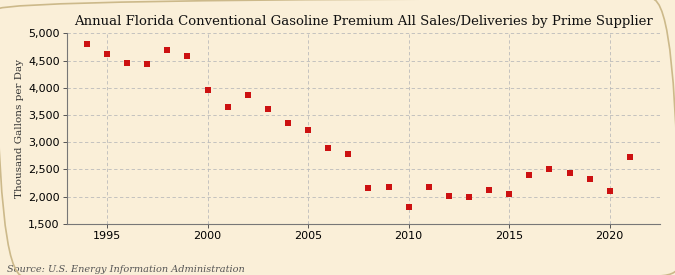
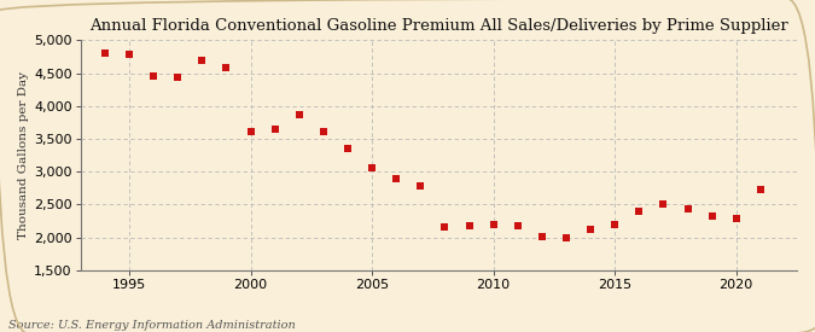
1995: 4,620 -> 4,790
2000: 3,960 -> 3,610
2005: 3,220 -> 3,060
2010: 1,800 -> 2,200
2015: 2,040 -> 2,200
2020: 2,100 -> 2,280
